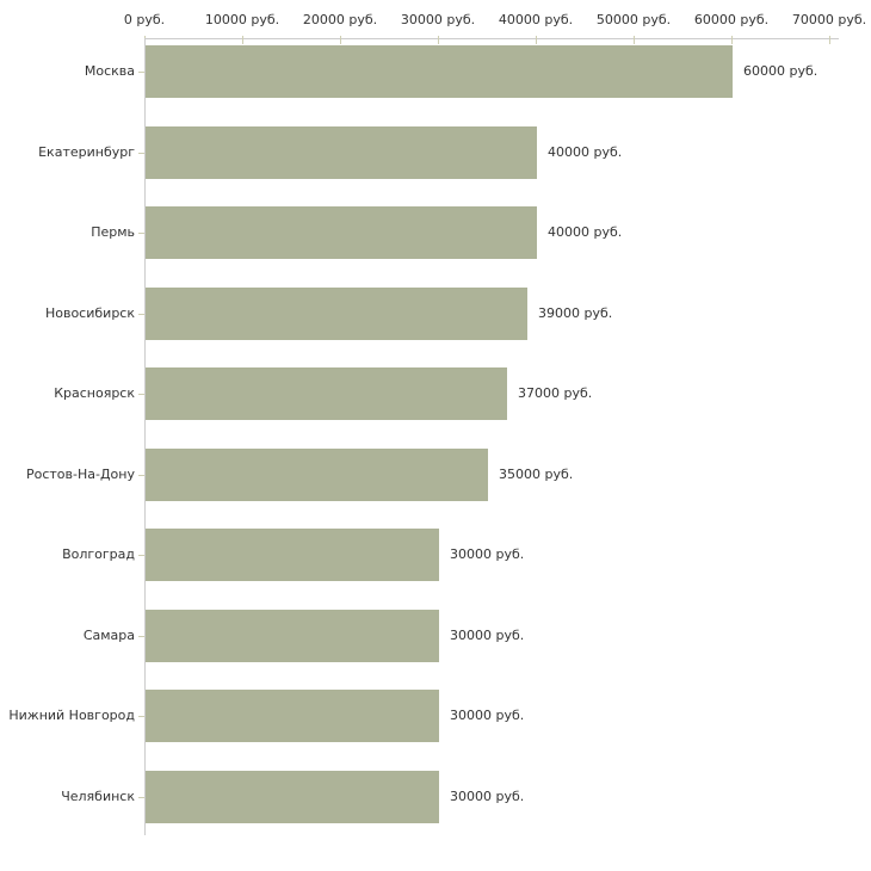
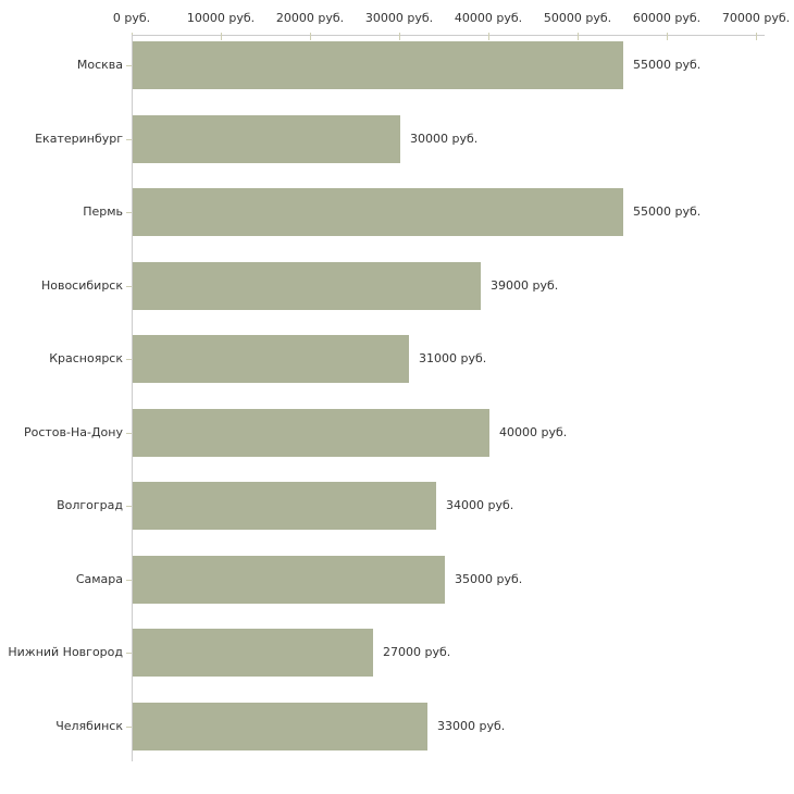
Москва: 60000 -> 55000
Екатеринбург: 40000 -> 30000
Пермь: 40000 -> 55000
Красноярск: 37000 -> 31000
Ростов-На-Дону: 35000 -> 40000
Волгоград: 30000 -> 34000
Самара: 30000 -> 35000
Нижний Новгород: 30000 -> 27000
Челябинск: 30000 -> 33000
